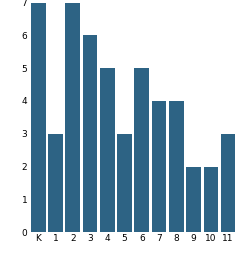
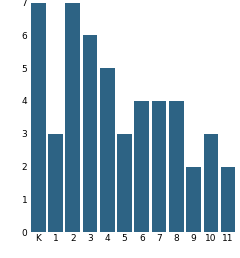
6: 5 -> 4
10: 2 -> 3
11: 3 -> 2
